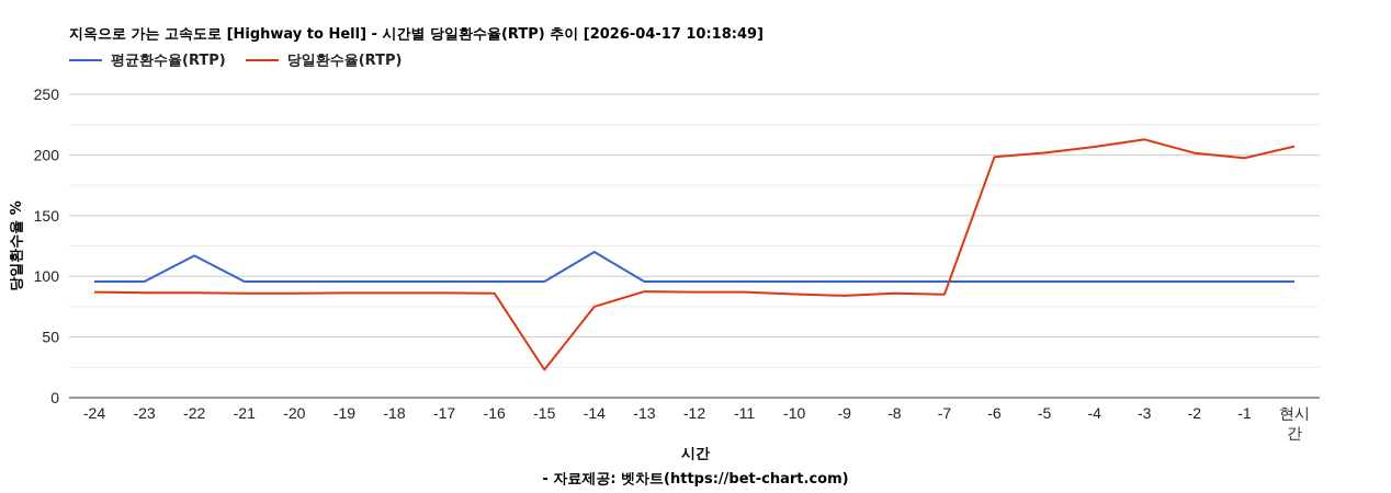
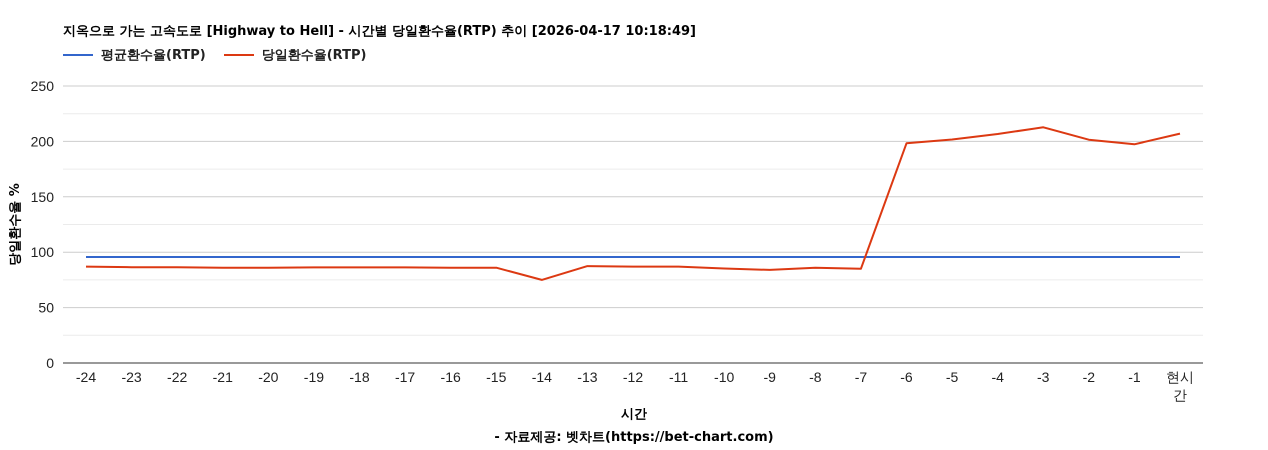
평균환수율(RTP)/-22: 117 -> 96
당일환수율(RTP)/-15: 23 -> 86
평균환수율(RTP)/-14: 120 -> 96
